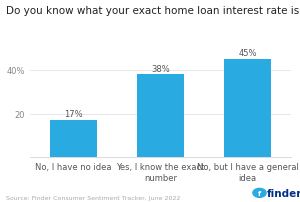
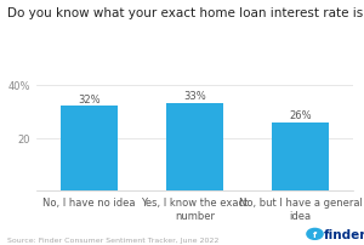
No, I have no idea: 17% -> 32%
Yes, I know the exact number: 38% -> 33%
No, but I have a general idea: 45% -> 26%
